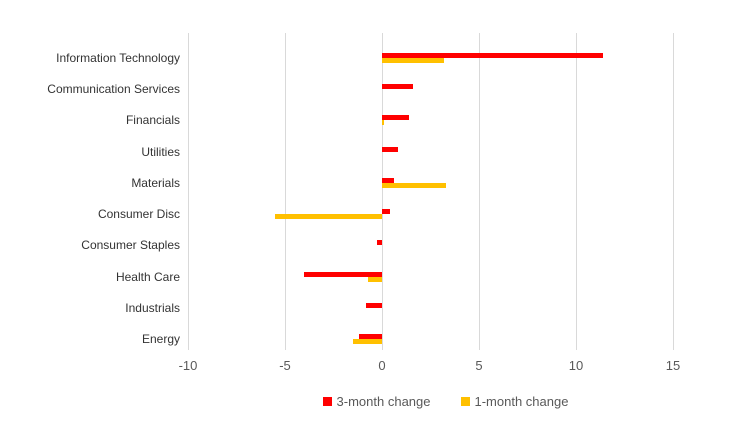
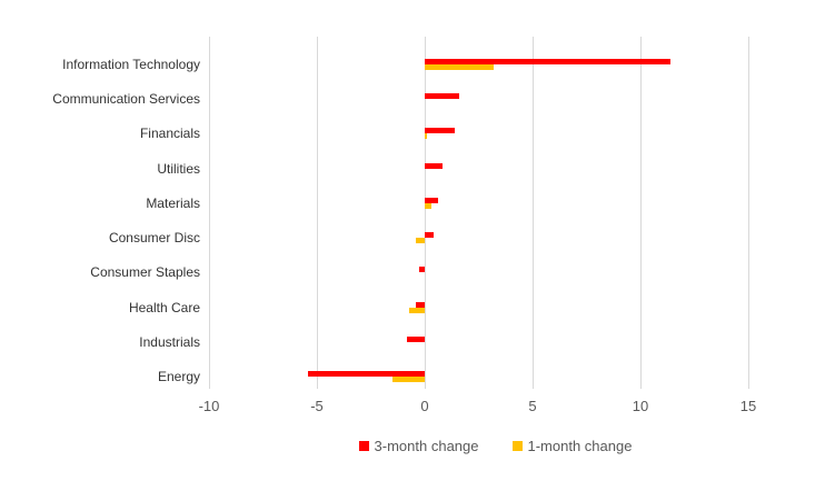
1-month change/Materials: 3.3 -> 0.3
1-month change/Consumer Disc: -5.5 -> -0.4
3-month change/Health Care: -4.0 -> -0.4
3-month change/Energy: -1.2 -> -5.4
